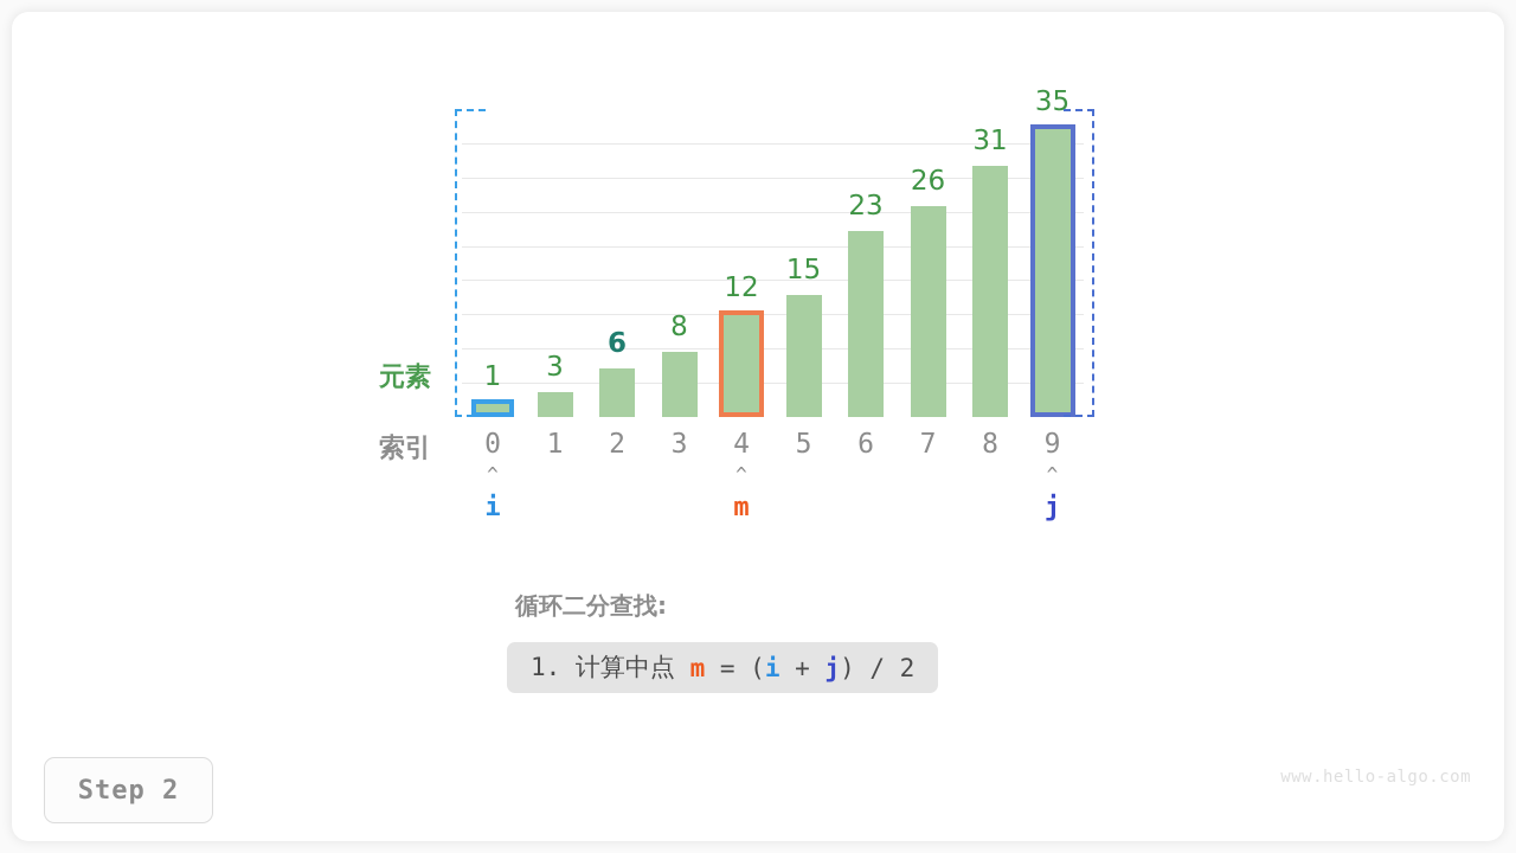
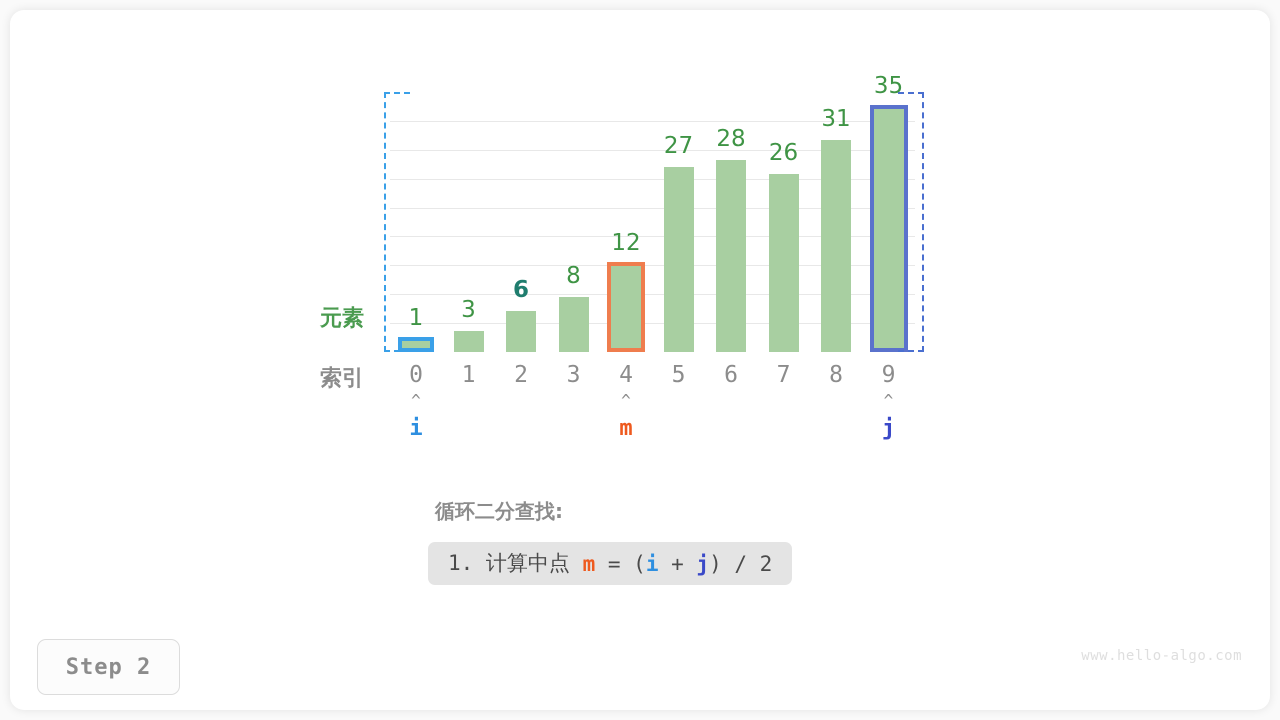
5: 15 -> 27
6: 23 -> 28
